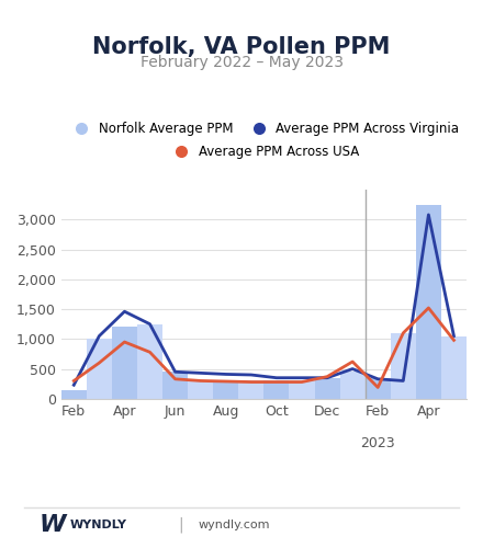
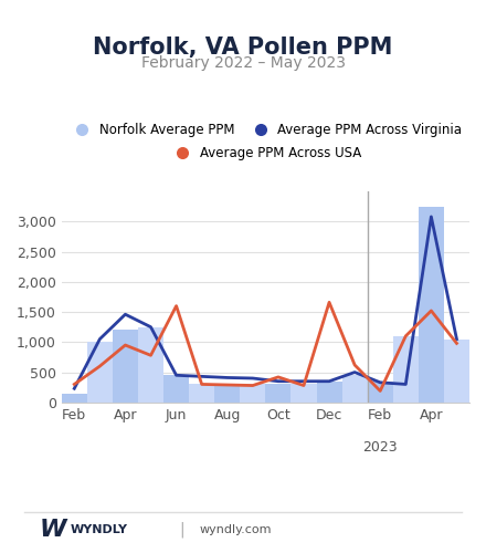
Average PPM Across USA/Jun: 330 -> 1,600
Average PPM Across USA/Oct: 280 -> 420
Average PPM Across USA/Dec: 370 -> 1,660
